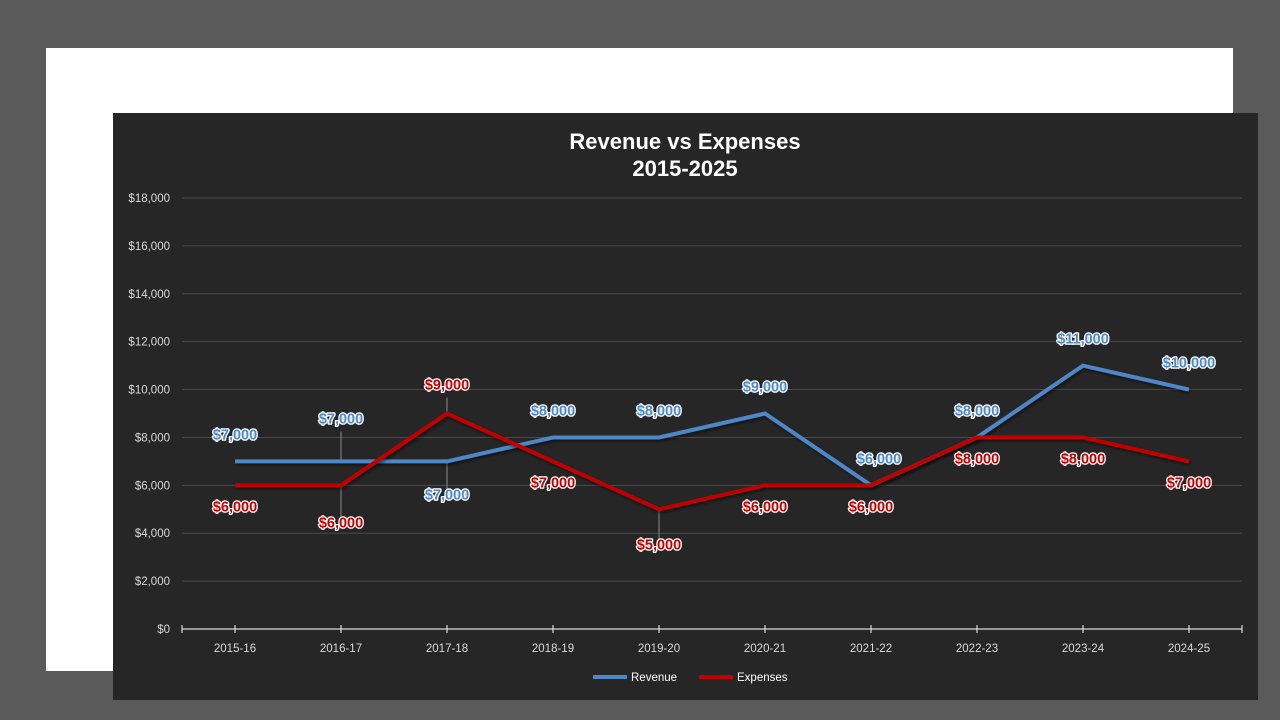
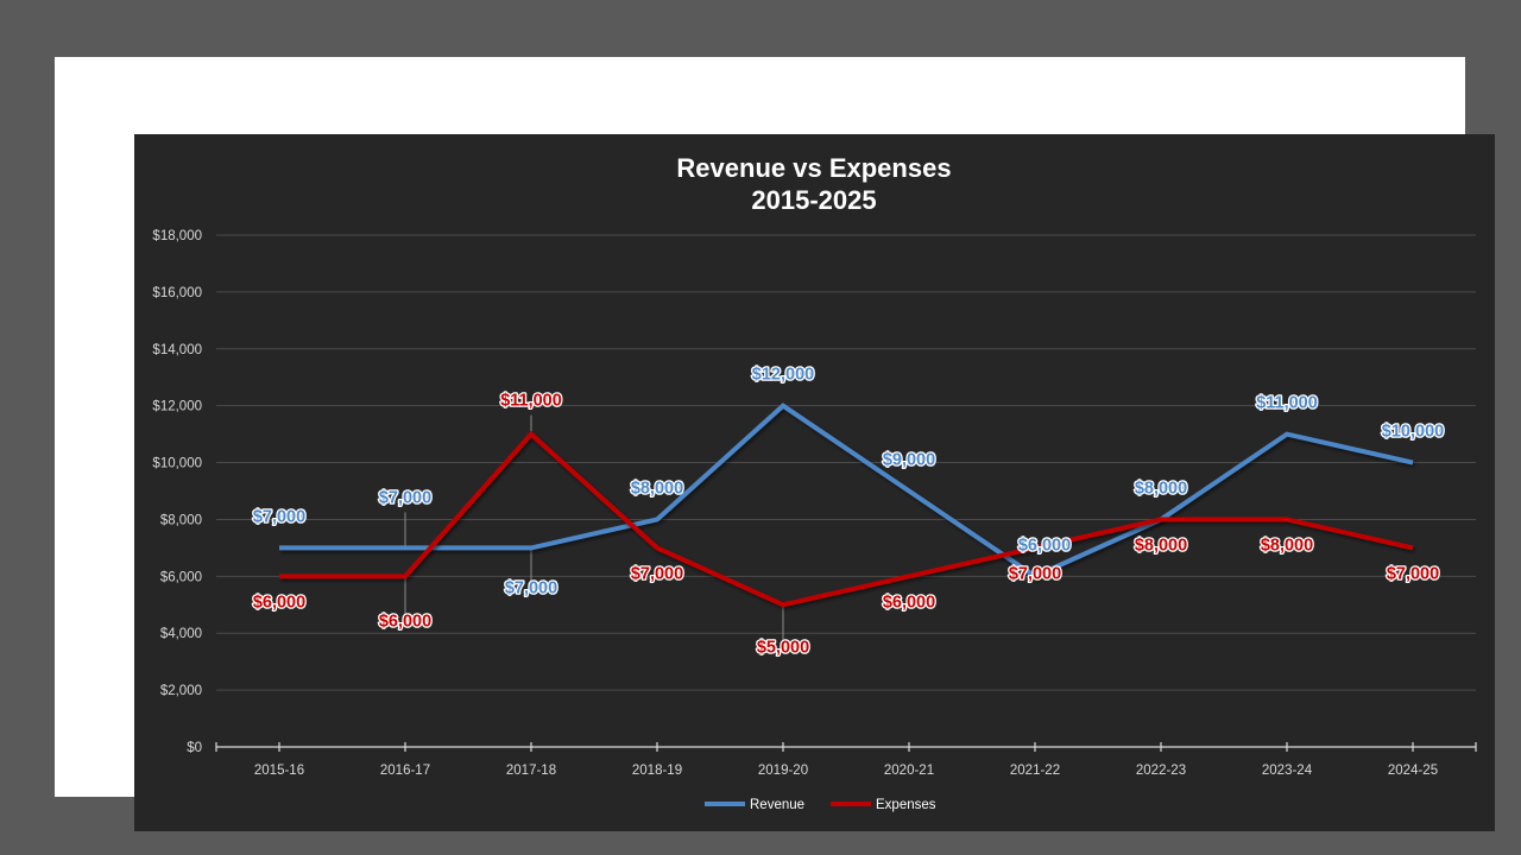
Expenses/2017-18: $9,000 -> $11,000
Revenue/2019-20: $8,000 -> $12,000
Expenses/2021-22: $6,000 -> $7,000
